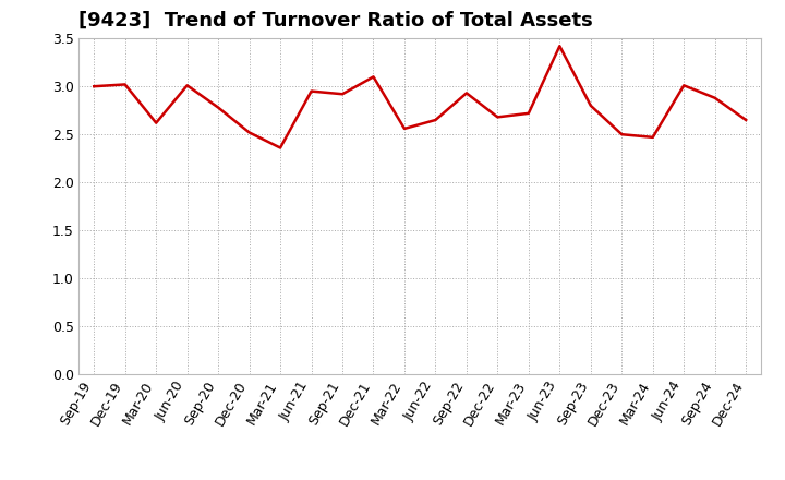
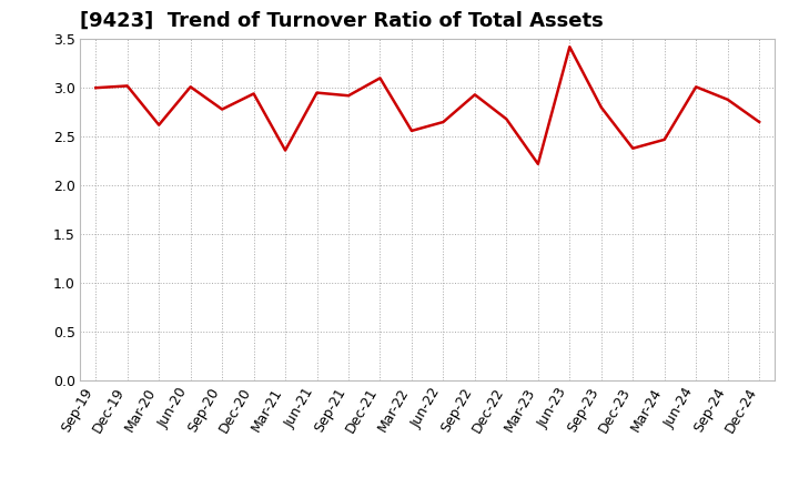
Dec-20: 2.52 -> 2.94
Mar-23: 2.72 -> 2.22
Dec-23: 2.50 -> 2.38
